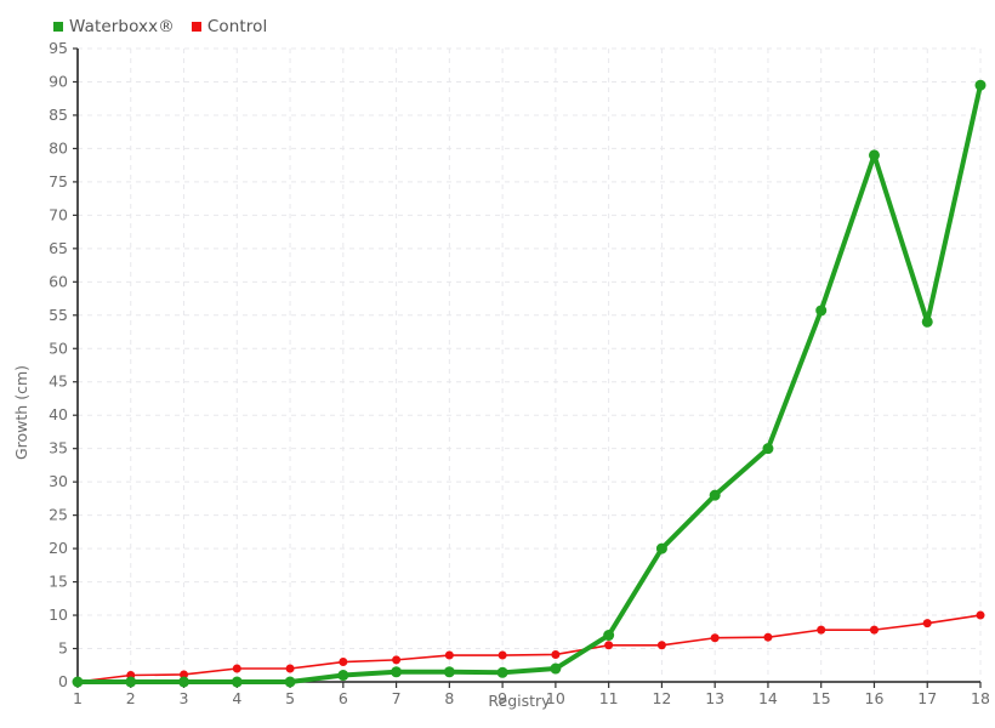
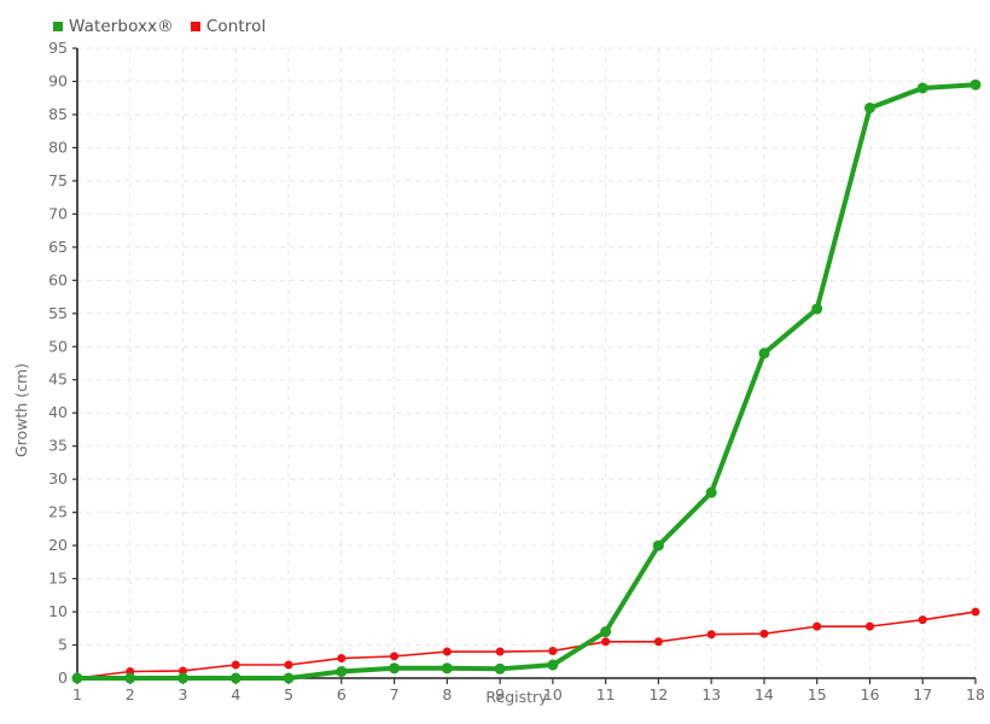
Waterboxx®/14: 35 -> 49
Waterboxx®/16: 79 -> 86
Waterboxx®/17: 54 -> 89
